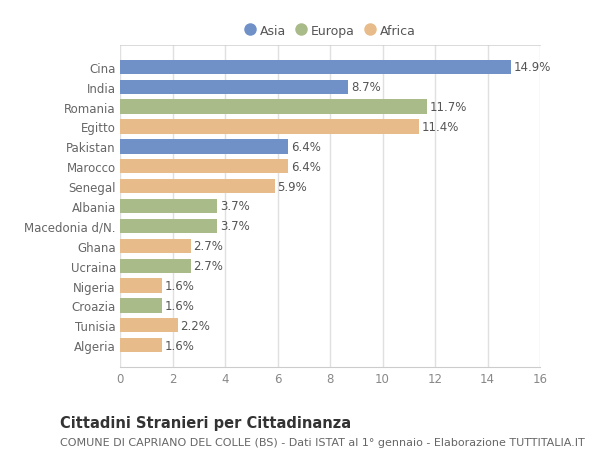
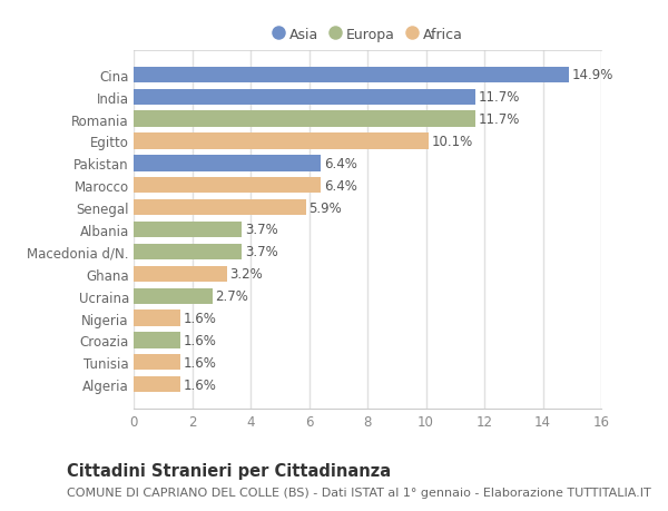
India: 8.7% -> 11.7%
Egitto: 11.4% -> 10.1%
Ghana: 2.7% -> 3.2%
Tunisia: 2.2% -> 1.6%
